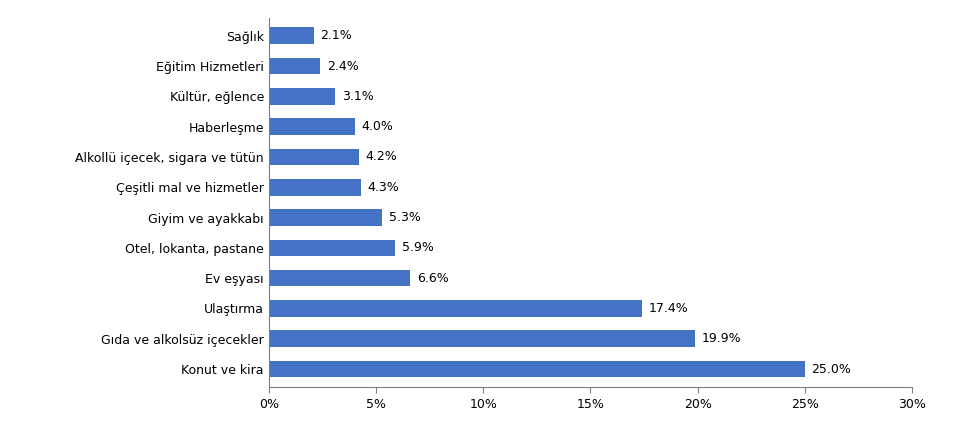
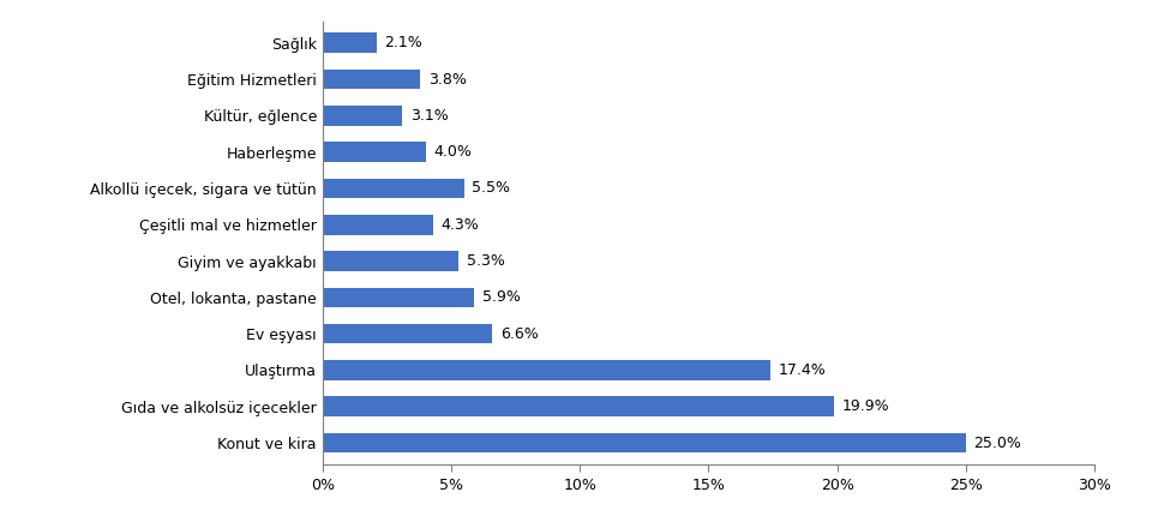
Eğitim Hizmetleri: 2.4% -> 3.8%
Alkollü içecek, sigara ve tütün: 4.2% -> 5.5%
